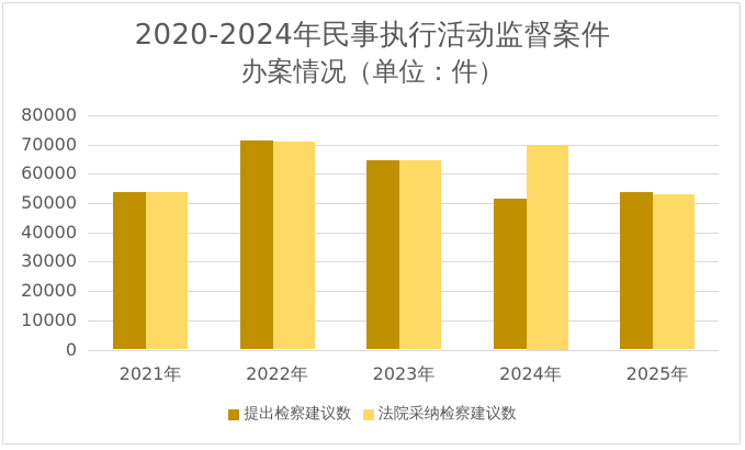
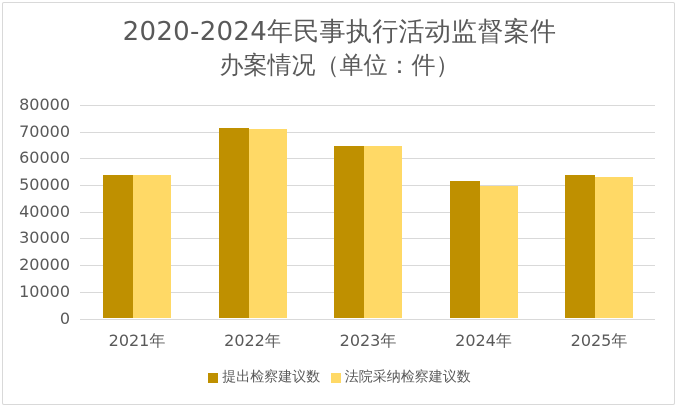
法院采纳检察建议数/2024年: 70000 -> 50000
